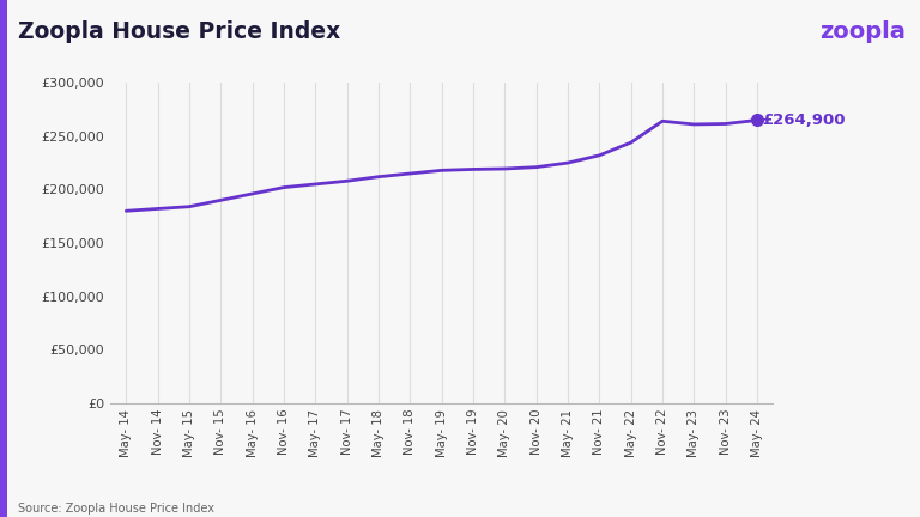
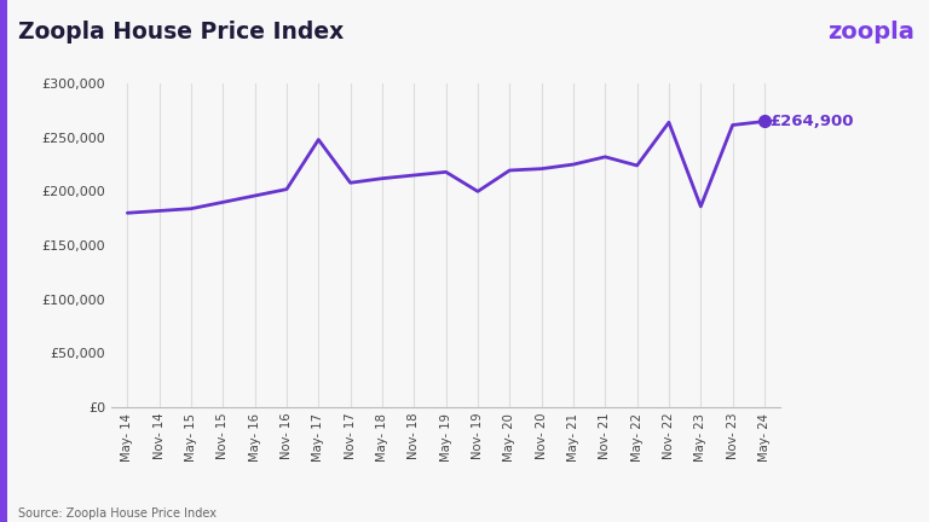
May- 17: £205,000 -> £248,000
Nov- 19: £219,000 -> £200,000
May- 22: £244,000 -> £224,000
May- 23: £261,000 -> £186,000
